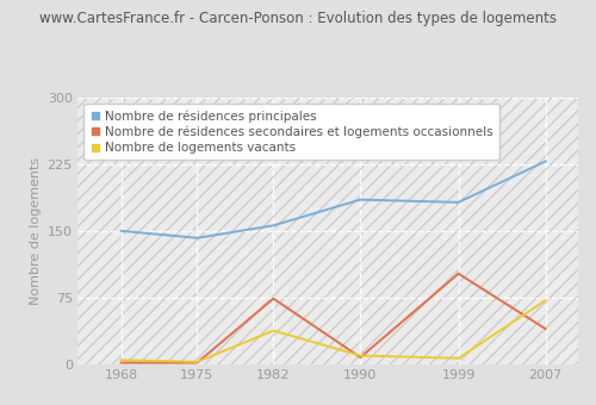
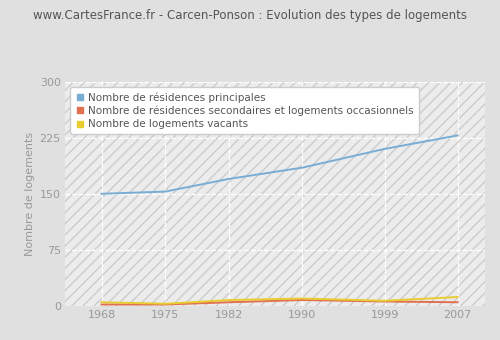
Nombre de résidences principales/1975: 142 -> 153
Nombre de résidences principales/1982: 156 -> 170
Nombre de résidences secondaires et logements occasionnels/1982: 74 -> 5
Nombre de logements vacants/1982: 38 -> 8
Nombre de résidences principales/1999: 182 -> 210
Nombre de résidences secondaires et logements occasionnels/1999: 102 -> 6
Nombre de résidences secondaires et logements occasionnels/2007: 40 -> 5
Nombre de logements vacants/2007: 72 -> 12
